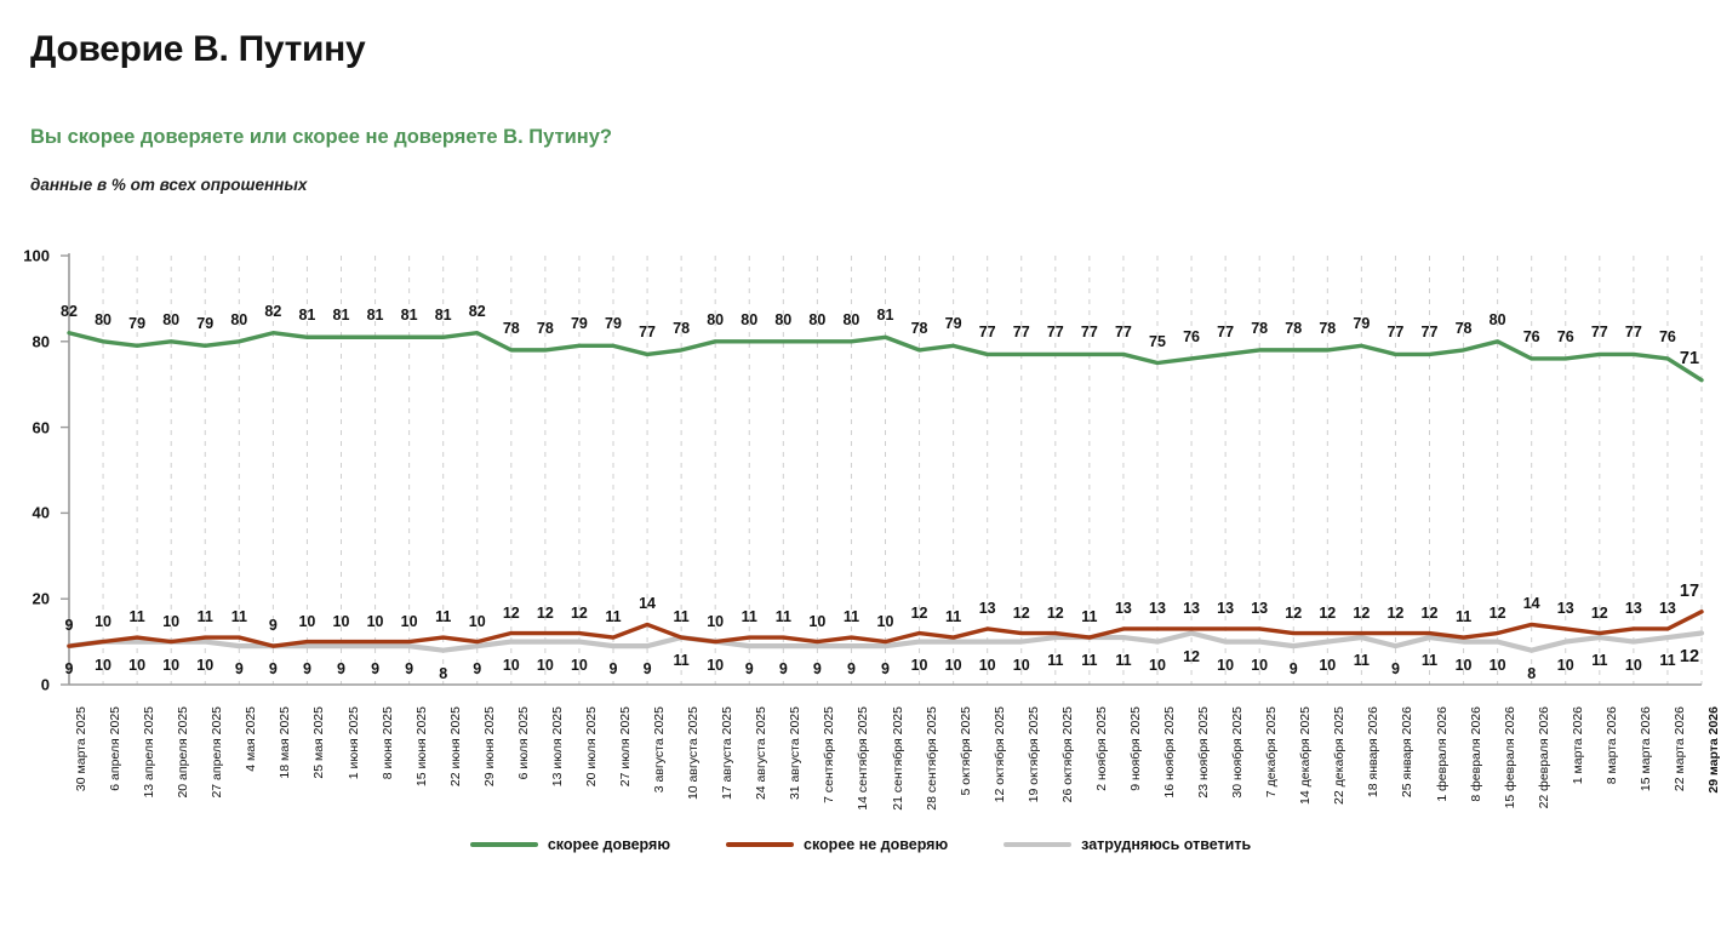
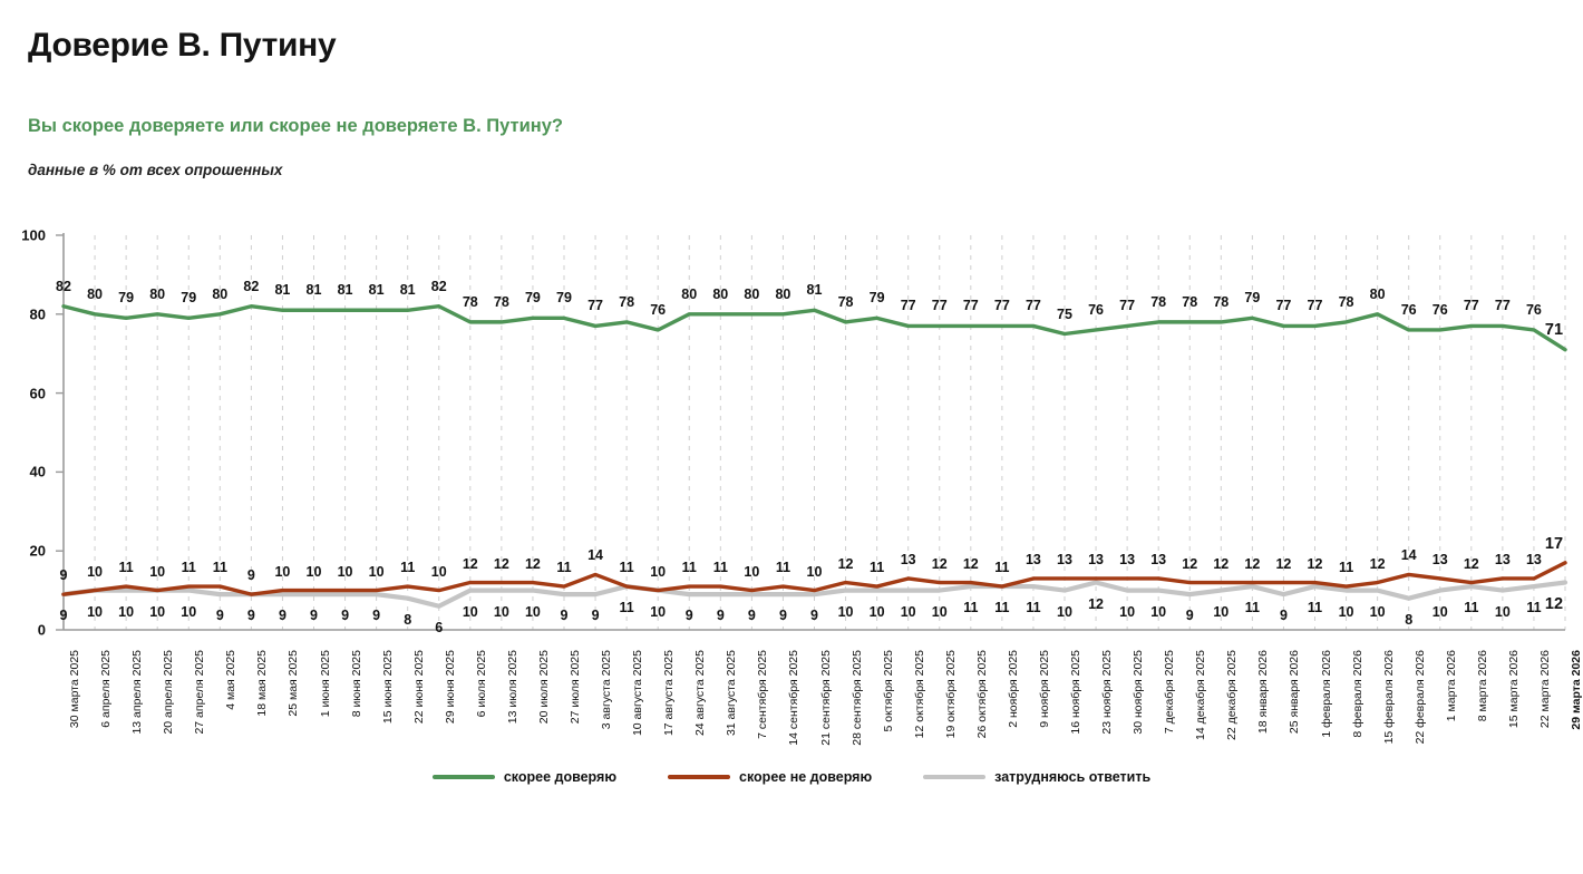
затрудняюсь ответить/29 июня 2025: 9 -> 6
скорее доверяю/17 августа 2025: 80 -> 76
